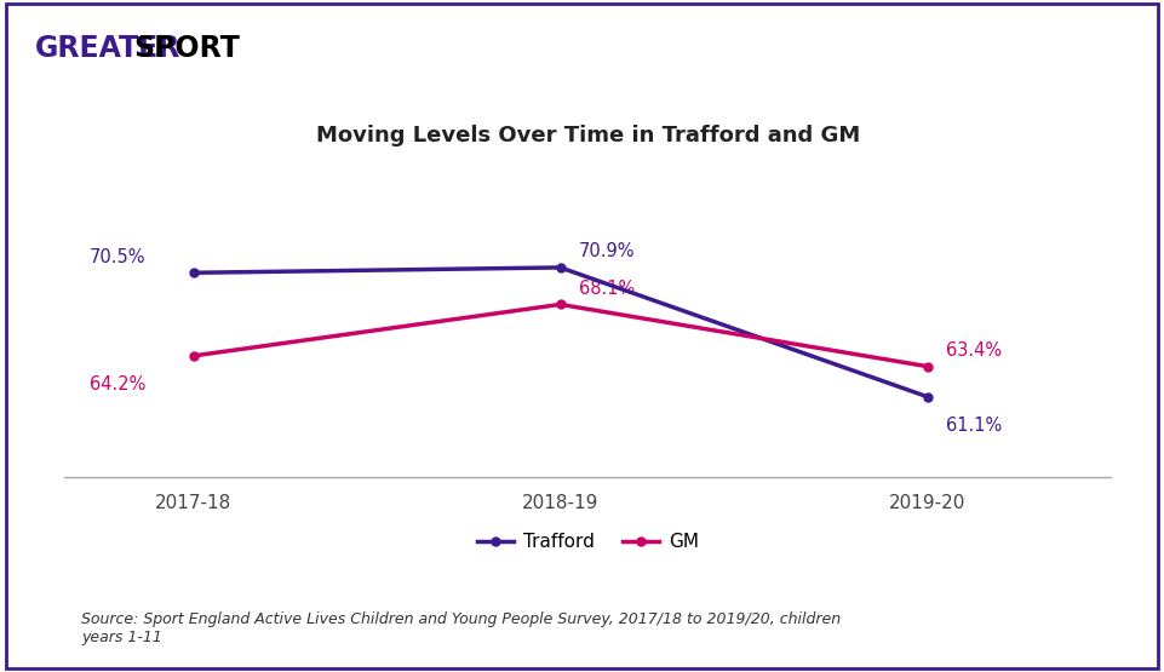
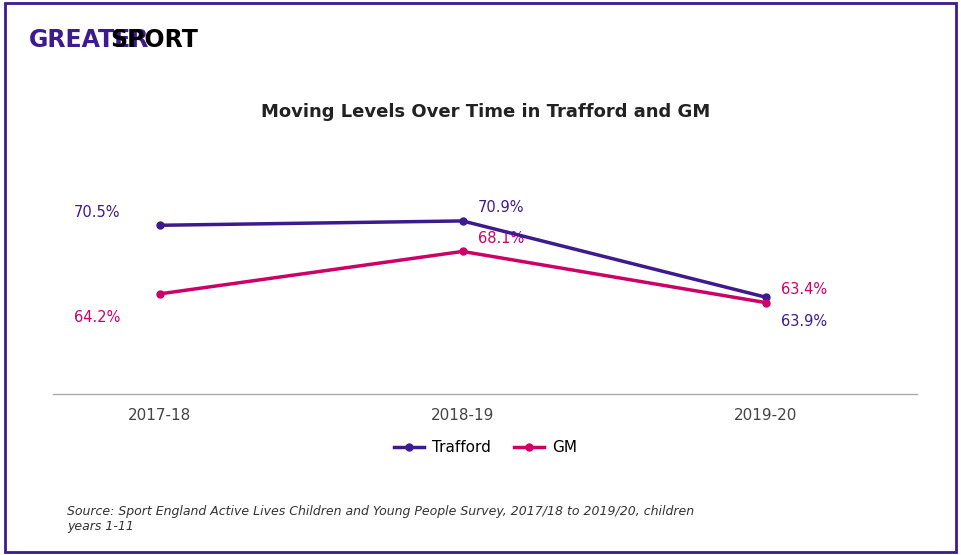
Trafford/2019-20: 61.1% -> 63.9%
